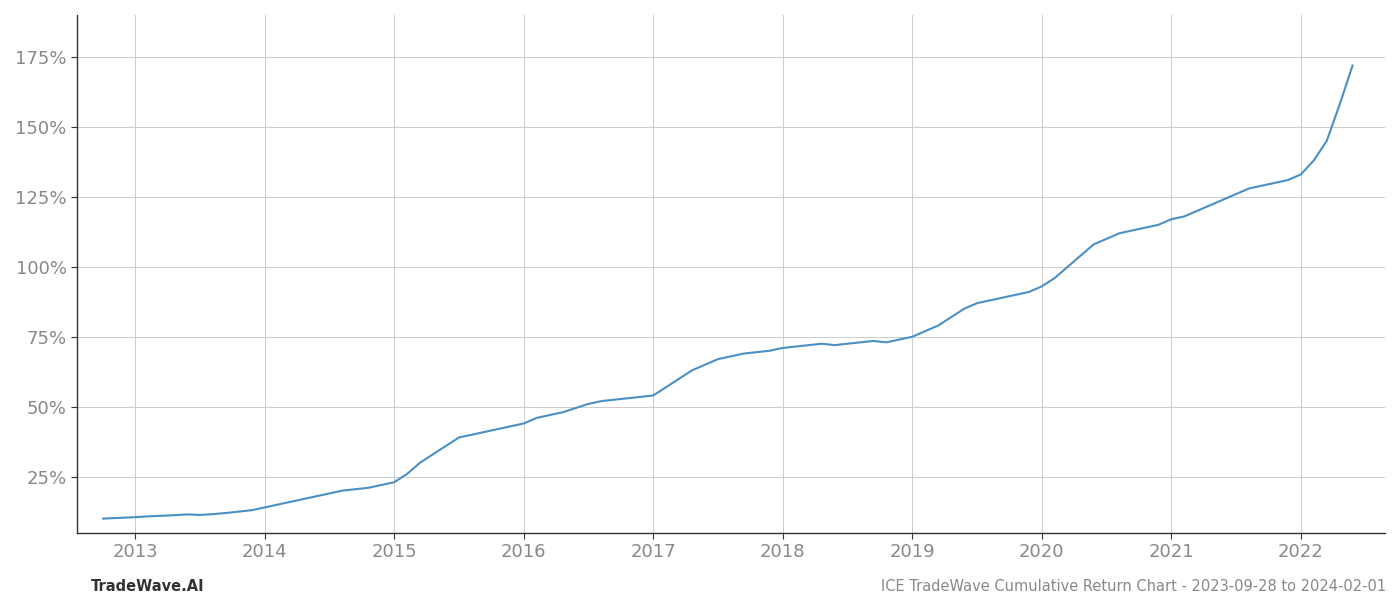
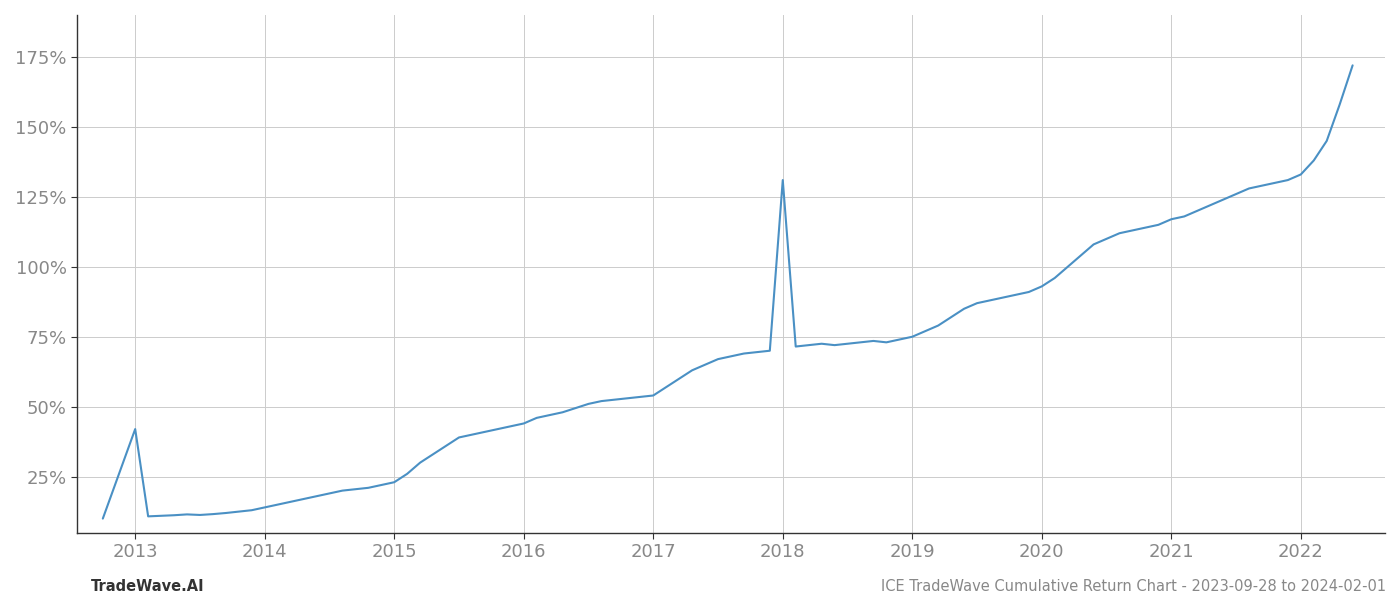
2013: 10.5% -> 42.0%
2018: 71.0% -> 131.0%
